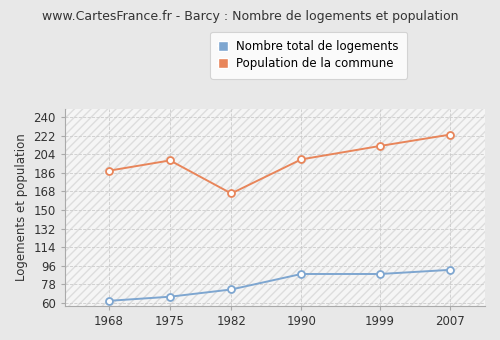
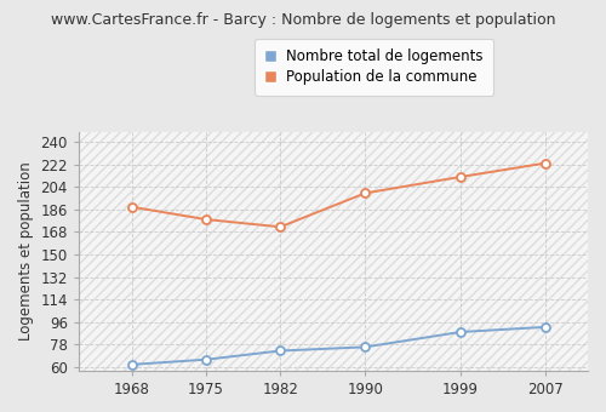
Population de la commune/1975: 198 -> 178
Population de la commune/1982: 166 -> 172
Nombre total de logements/1990: 88 -> 76
